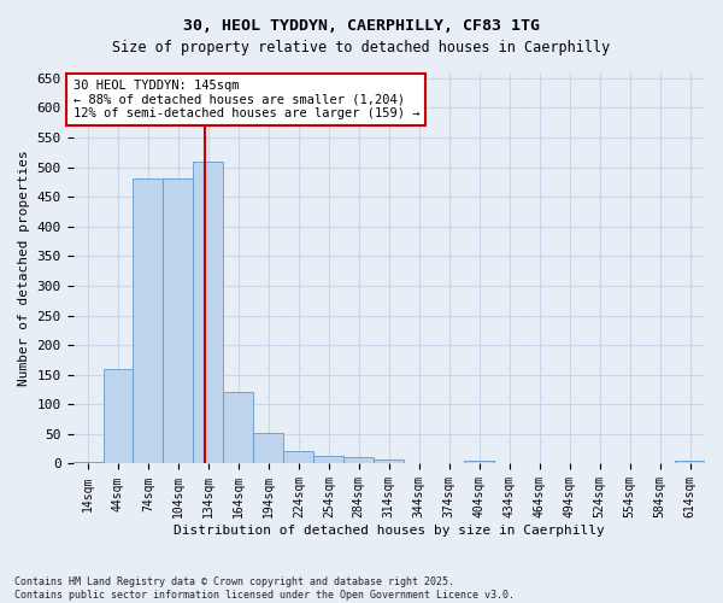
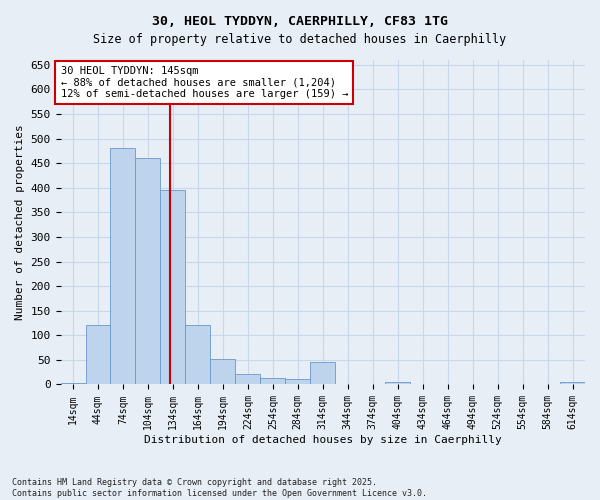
44sqm: 160 -> 120
104sqm: 480 -> 460
134sqm: 510 -> 395
314sqm: 8 -> 45
